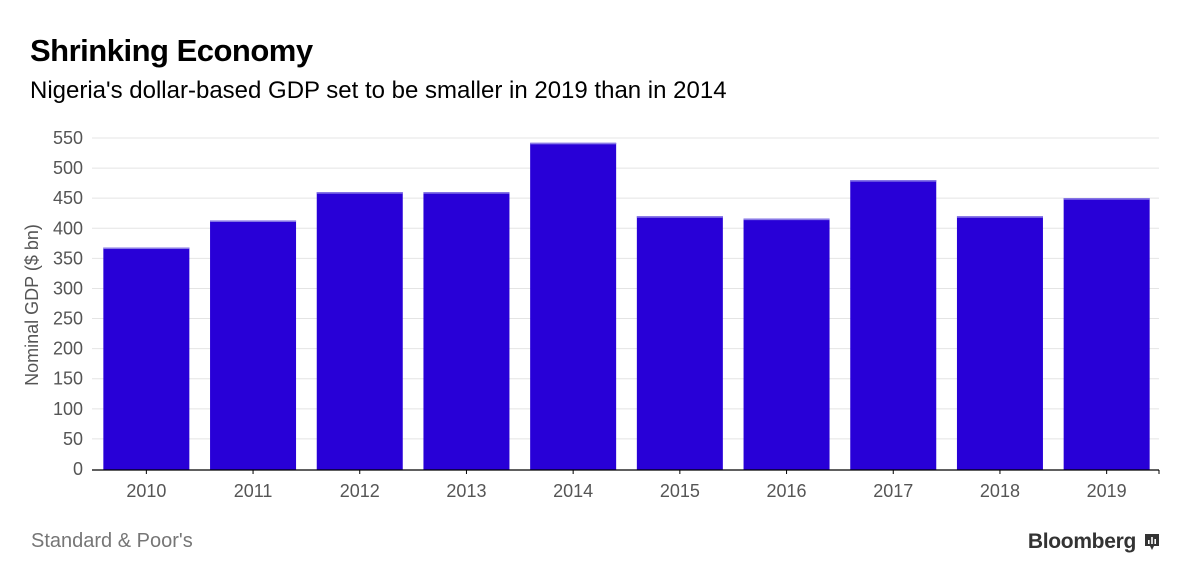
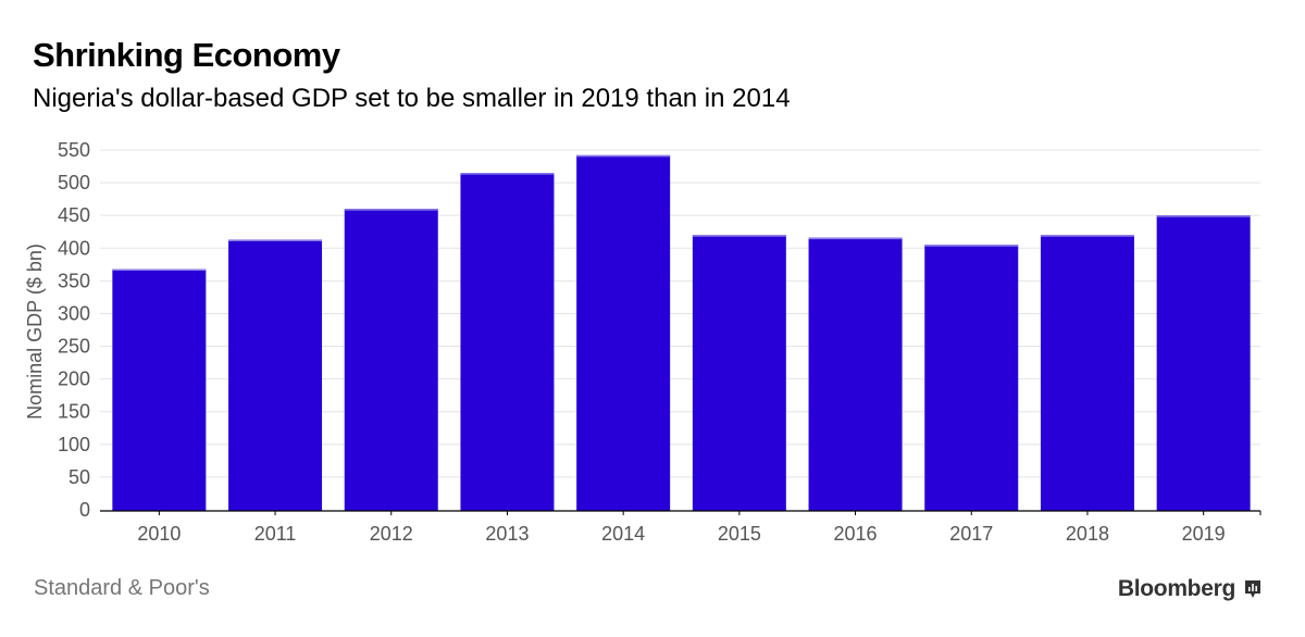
2013: 460 -> 520
2017: 480 -> 400
